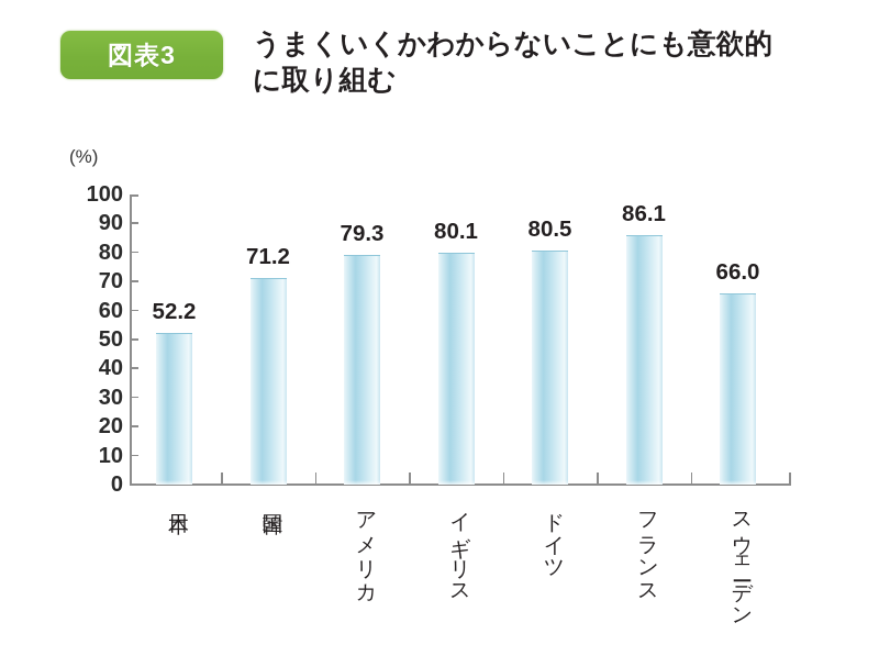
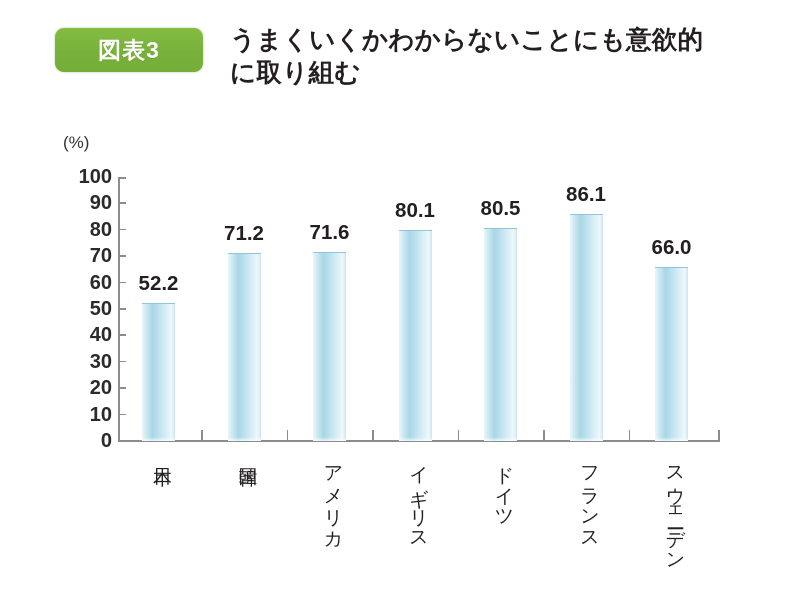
アメリカ: 79.3 -> 71.6
